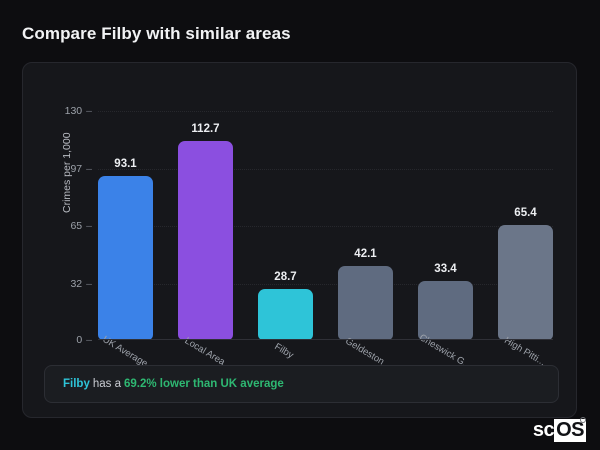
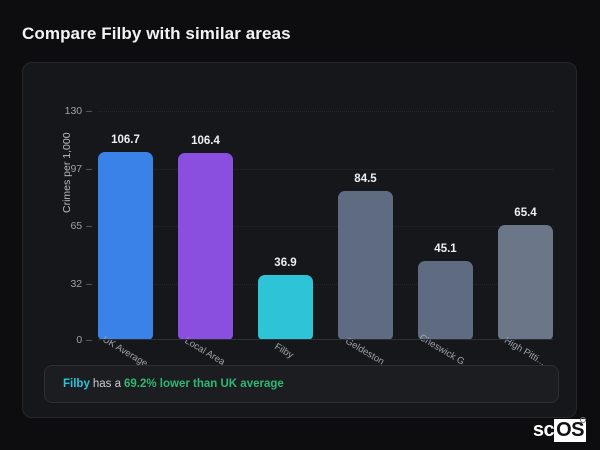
UK Average: 93.1 -> 106.7
Local Area: 112.7 -> 106.4
Filby: 28.7 -> 36.9
Geldeston: 42.1 -> 84.5
Cheswick G...: 33.4 -> 45.1
